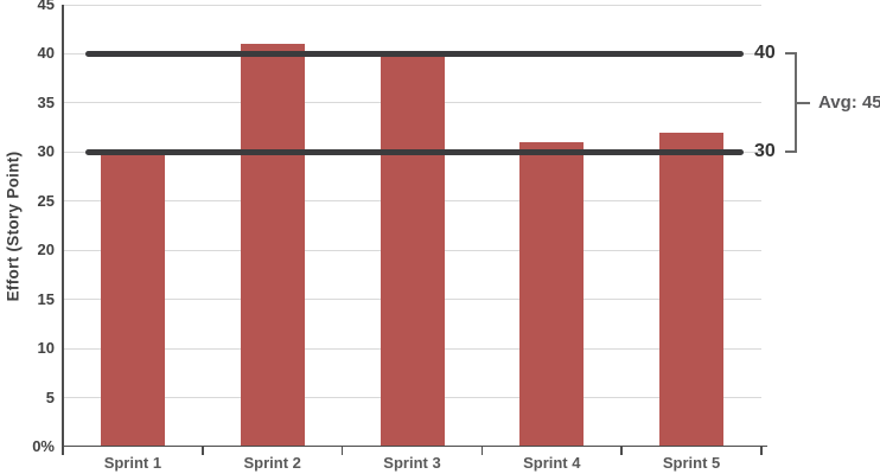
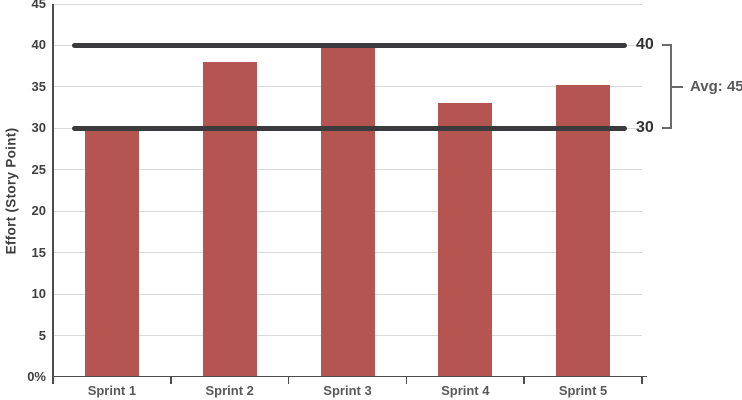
Sprint 2: 41 -> 38
Sprint 4: 31 -> 33
Sprint 5: 32 -> 35
